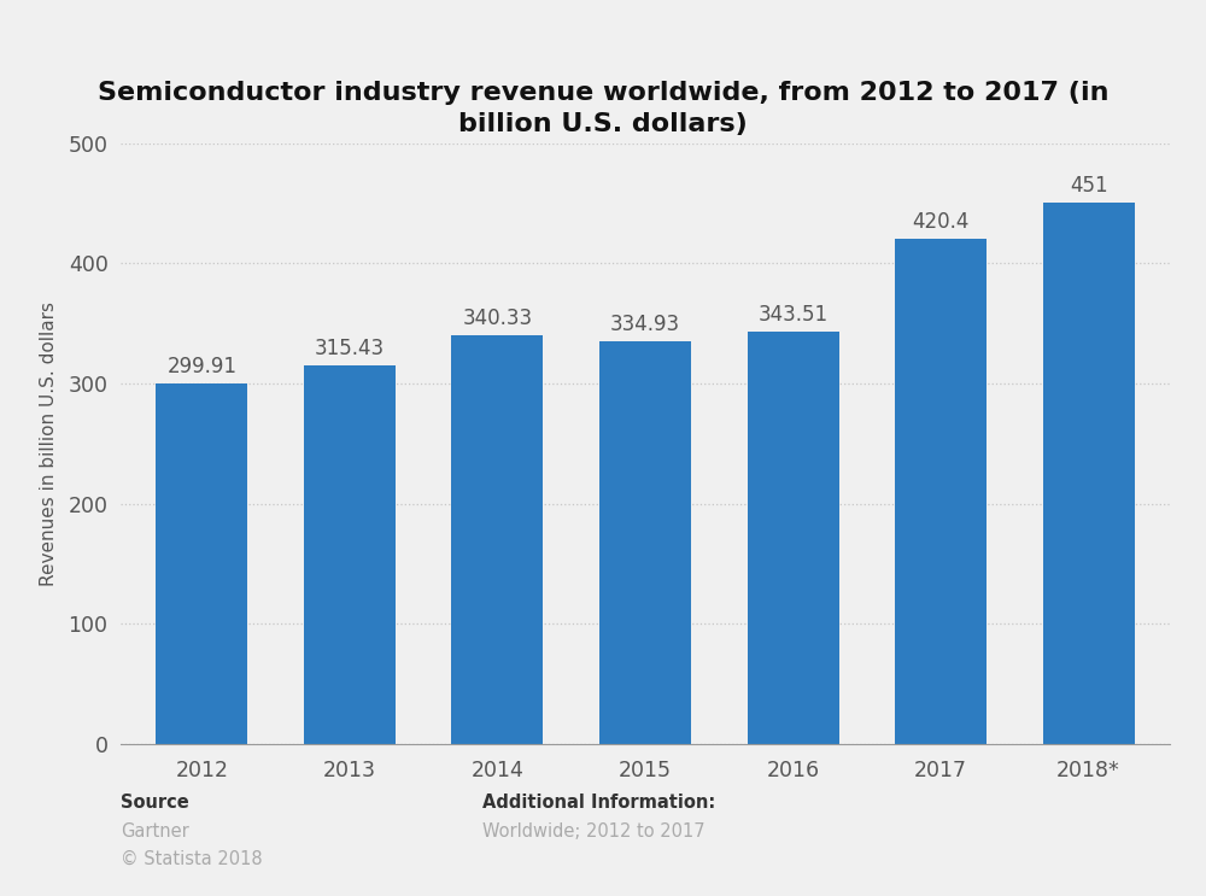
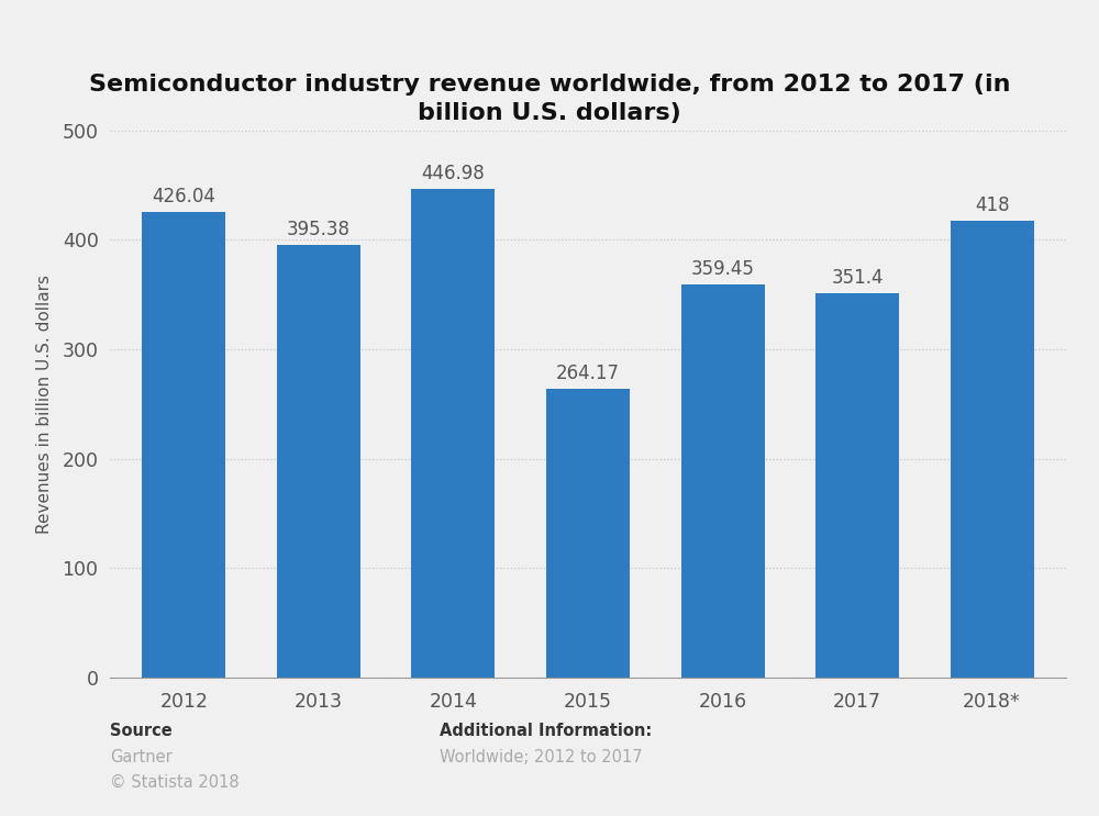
2012: 299.91 -> 426.04
2013: 315.43 -> 395.38
2014: 340.33 -> 446.98
2015: 334.93 -> 264.17
2016: 343.51 -> 359.45
2017: 420.4 -> 351.4
2018*: 451 -> 418
